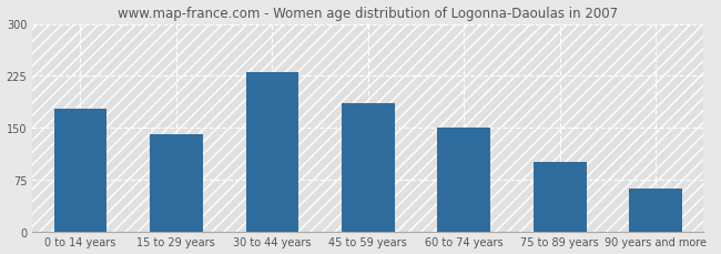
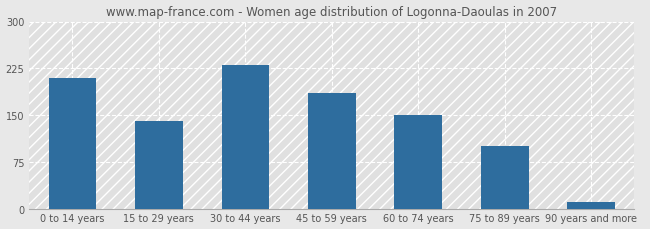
0 to 14 years: 178 -> 210
90 years and more: 62 -> 10
